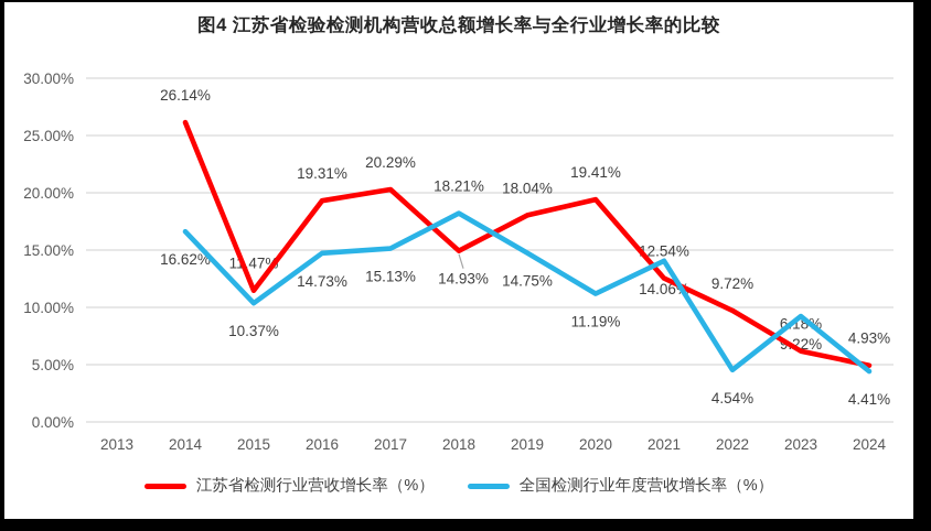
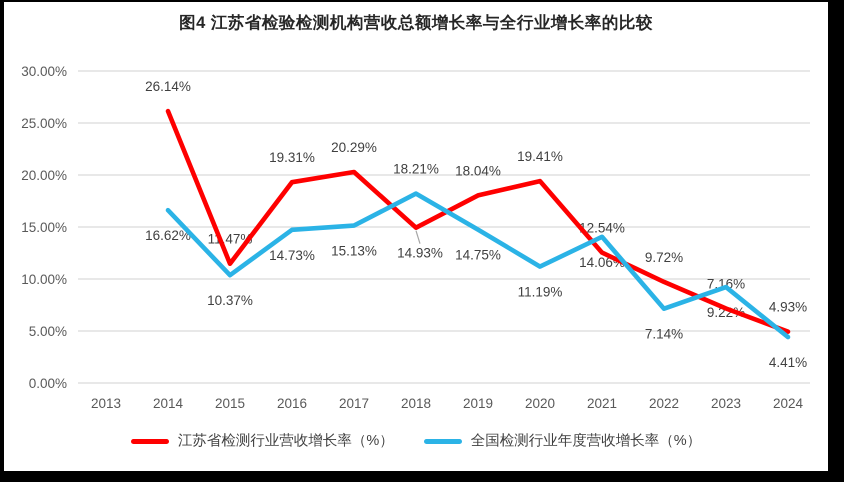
全国检测行业年度营收增长率（%）/2022: 4.54% -> 7.14%
江苏省检测行业营收增长率（%）/2023: 6.18% -> 7.16%
